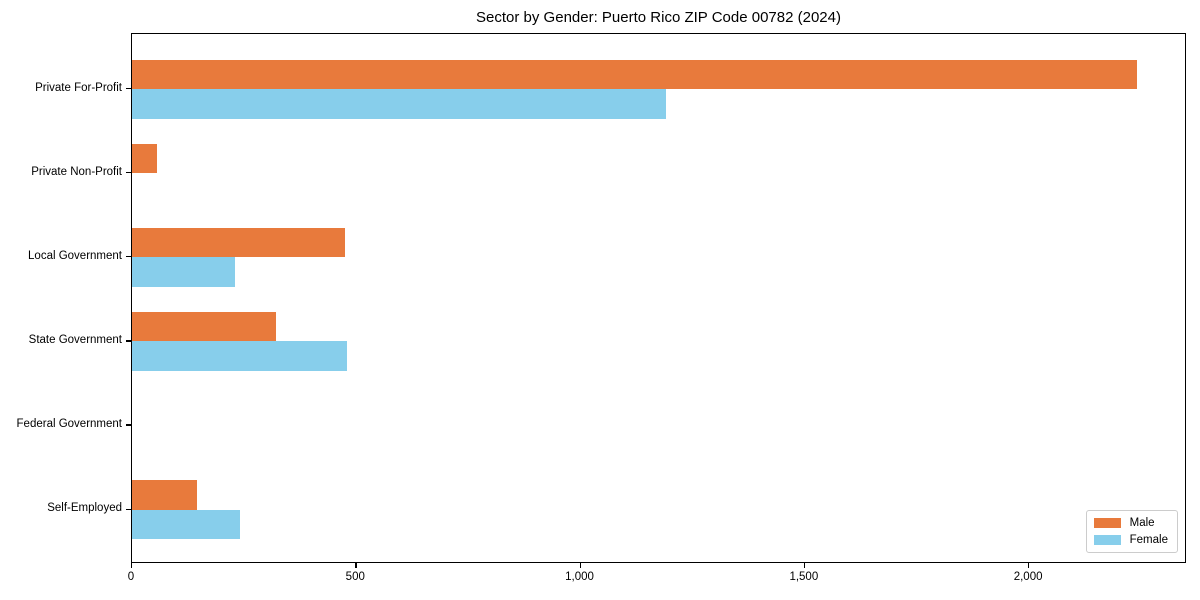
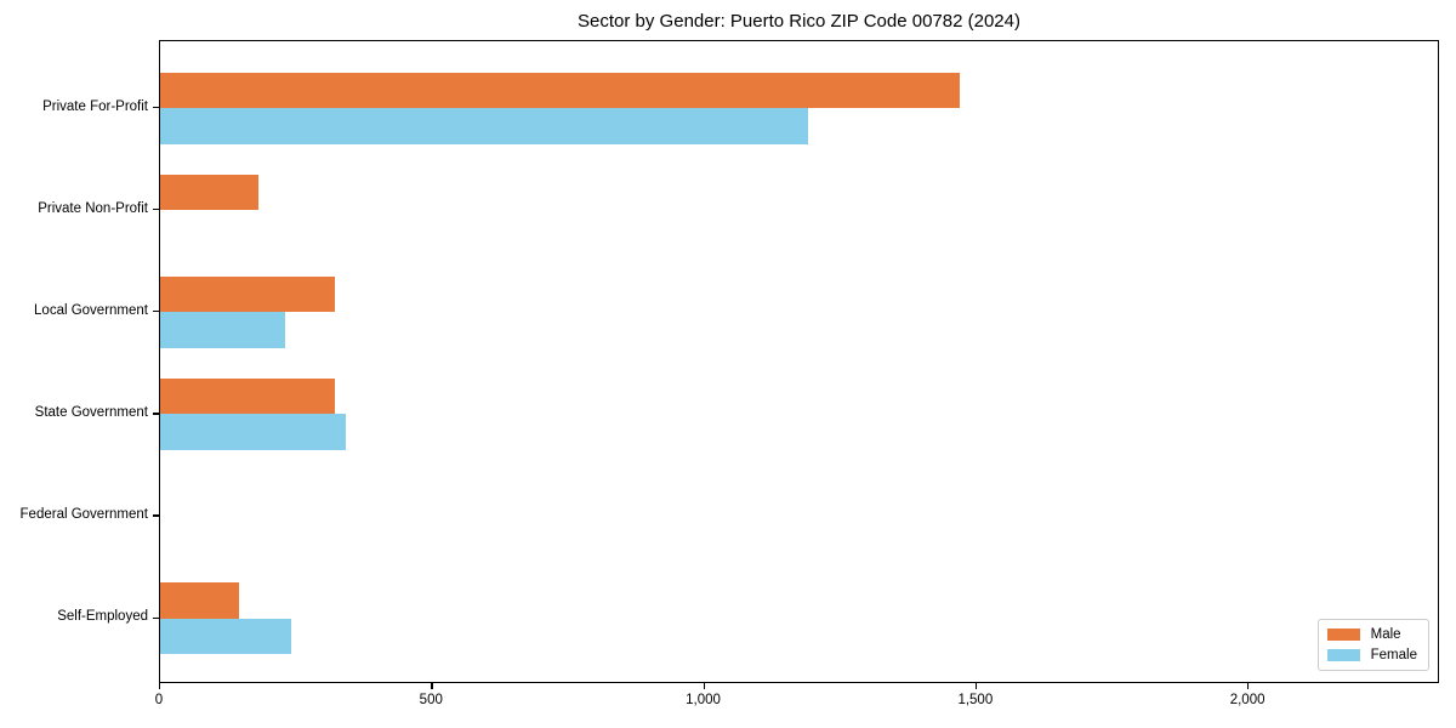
Male/Private For-Profit: 2240 -> 1470
Male/Private Non-Profit: 60 -> 180
Male/Local Government: 480 -> 320
Female/State Government: 480 -> 340
